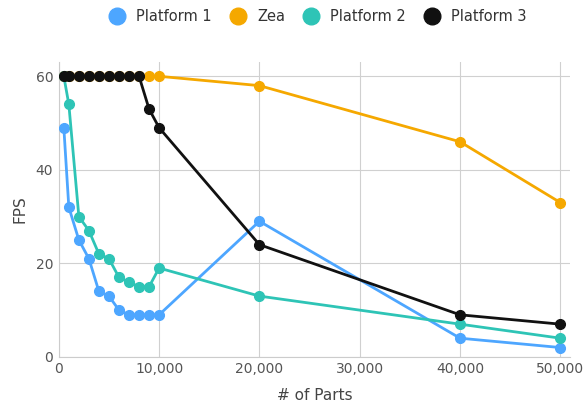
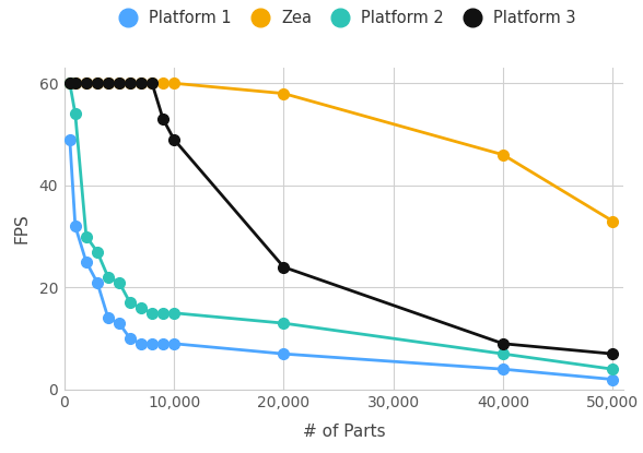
Platform 2/10,000: 19 -> 15
Platform 1/20,000: 29 -> 7
